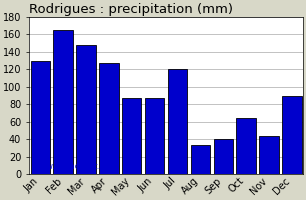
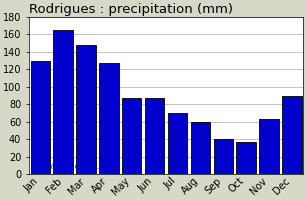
Jul: 120 -> 70
Aug: 34 -> 60
Oct: 64 -> 37
Nov: 44 -> 63
